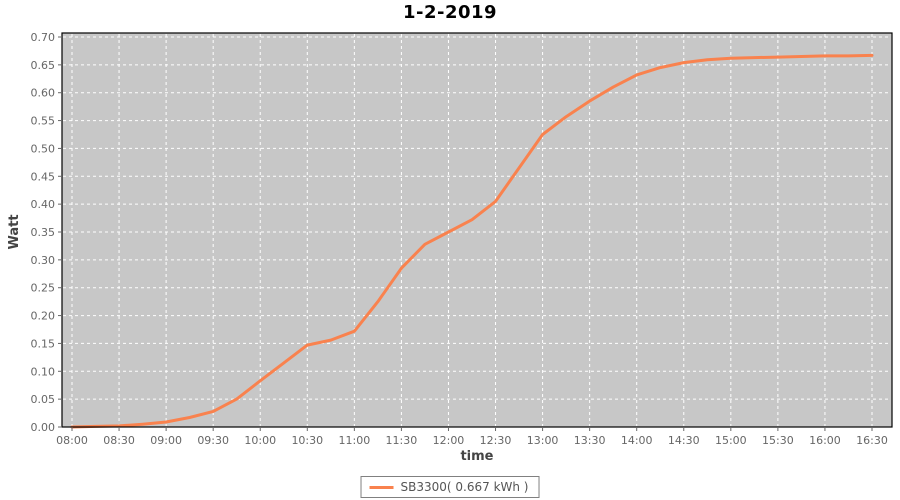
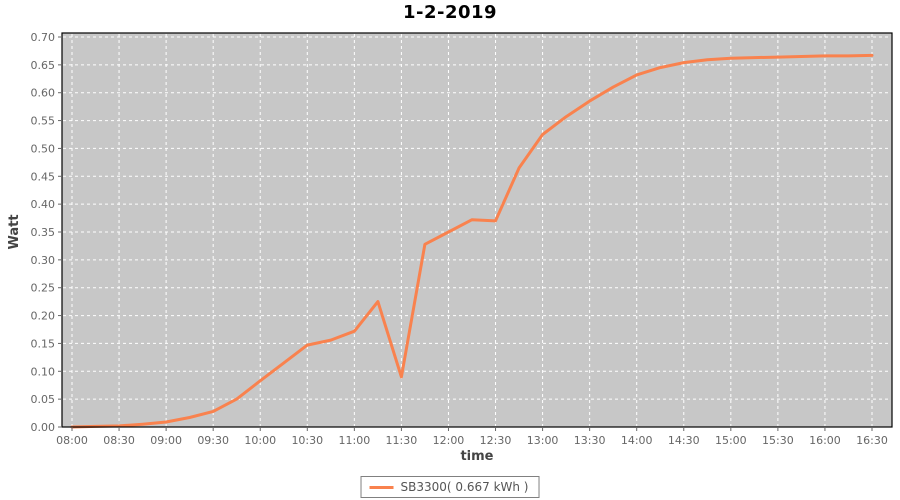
11:30: 0.28 -> 0.09
12:30: 0.41 -> 0.37
